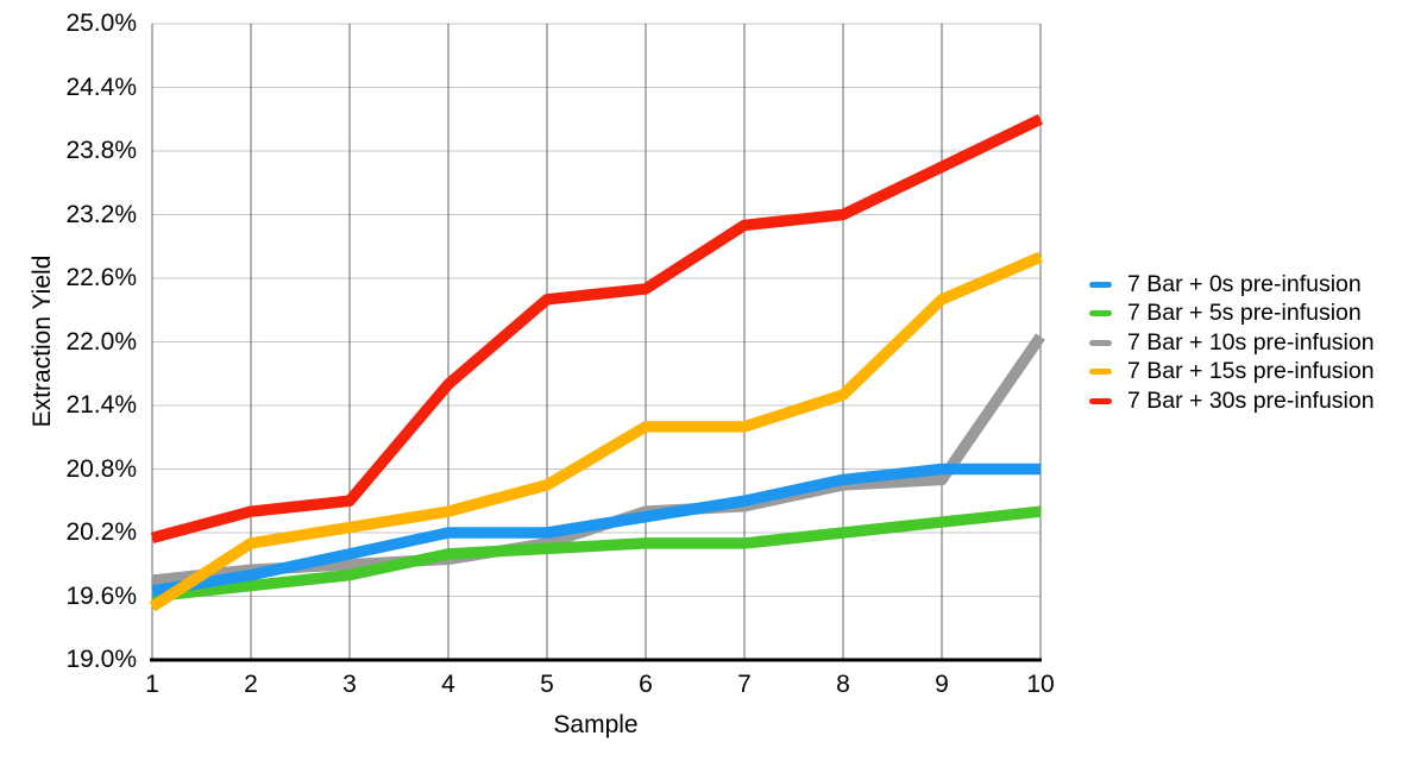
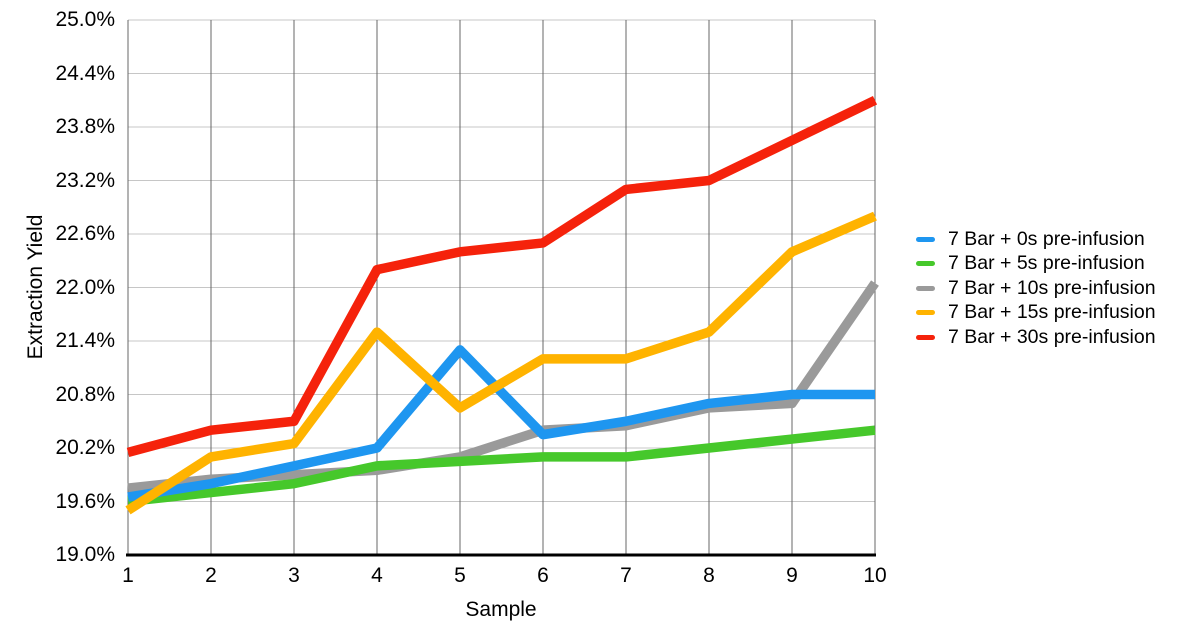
7 Bar + 15s pre-infusion/4: 20.4% -> 21.5%
7 Bar + 30s pre-infusion/4: 21.6% -> 22.2%
7 Bar + 0s pre-infusion/5: 20.2% -> 21.3%
